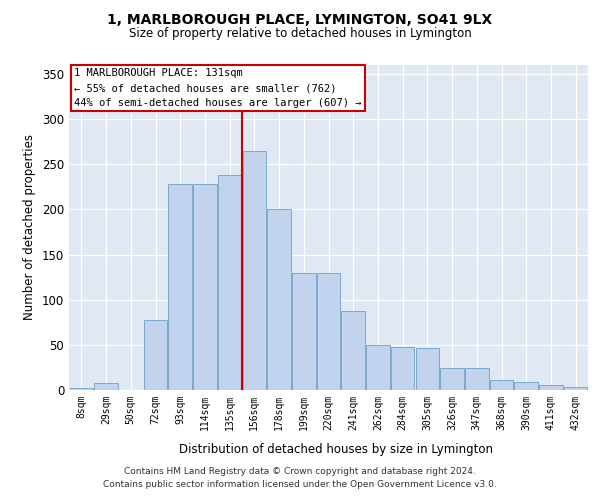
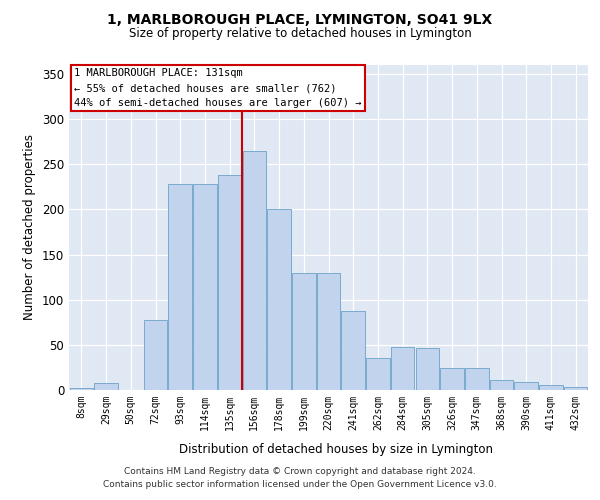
262sqm: 50 -> 36
